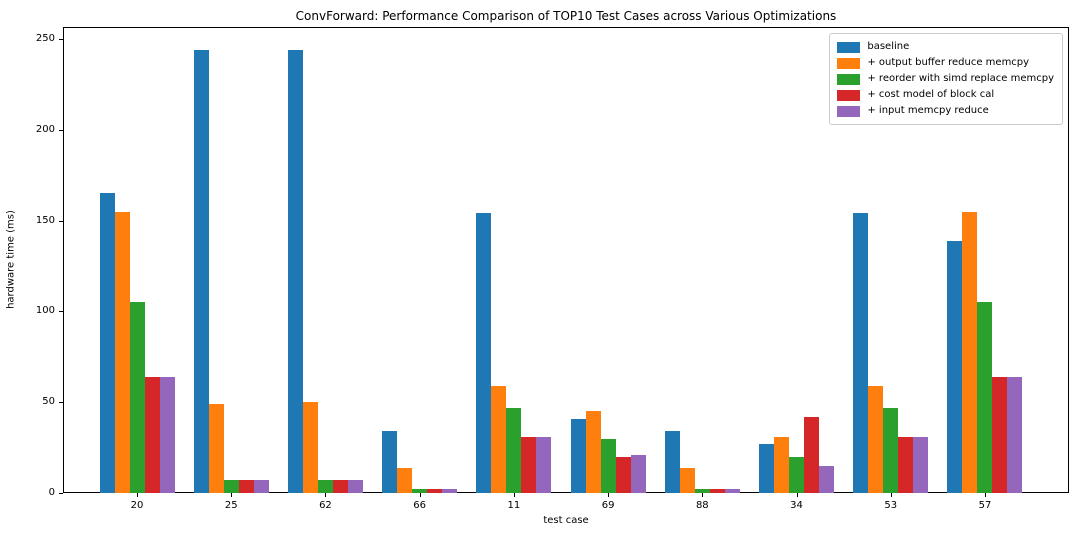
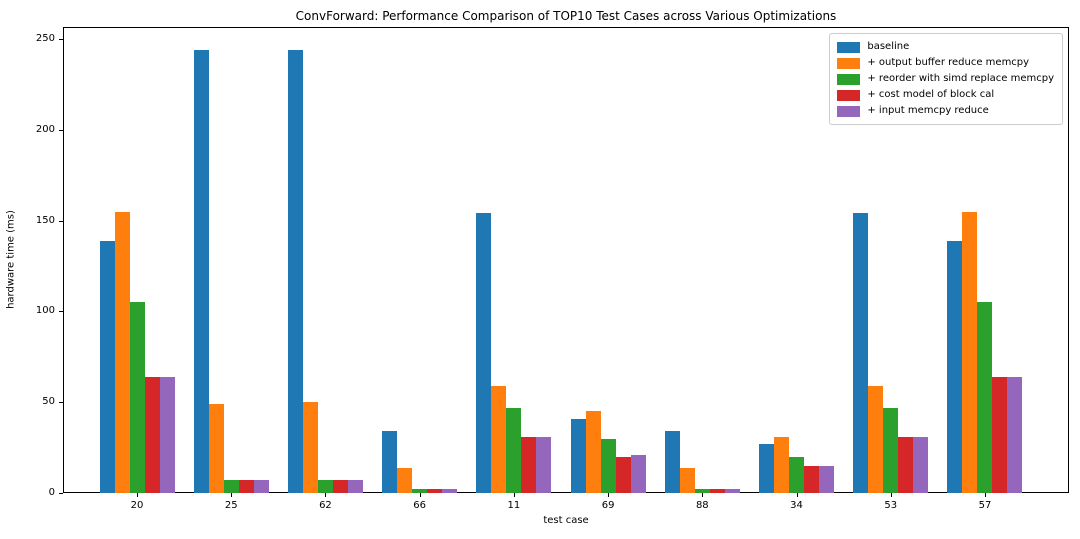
baseline/20: 165 -> 139
+ cost model of block cal/34: 42 -> 15
